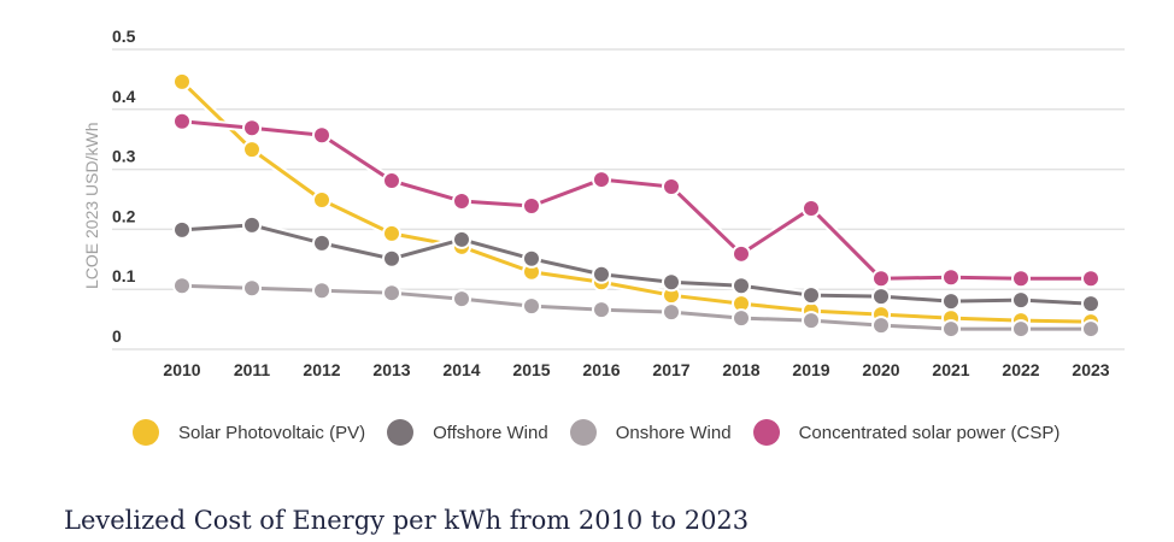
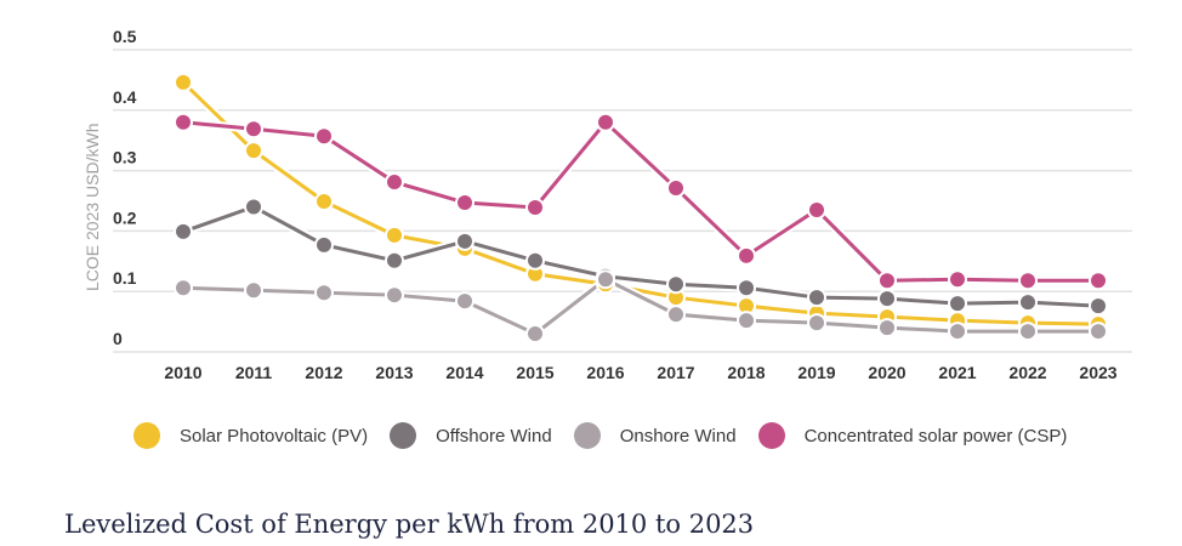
Offshore Wind/2011: 0.21 -> 0.24
Onshore Wind/2015: 0.07 -> 0.03
Onshore Wind/2016: 0.07 -> 0.12
Concentrated solar power (CSP)/2016: 0.28 -> 0.38
